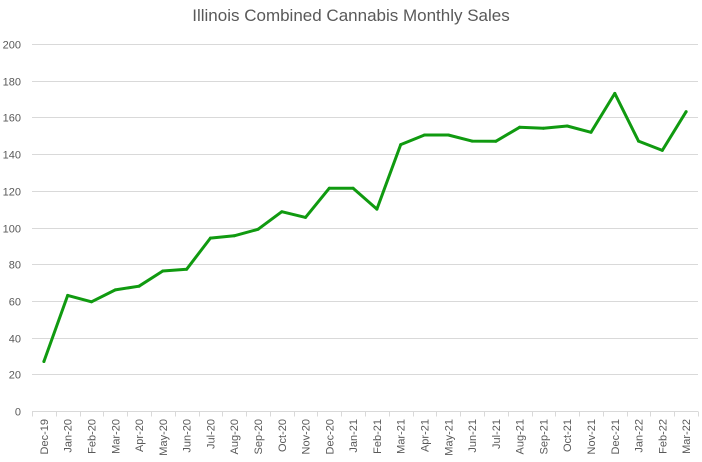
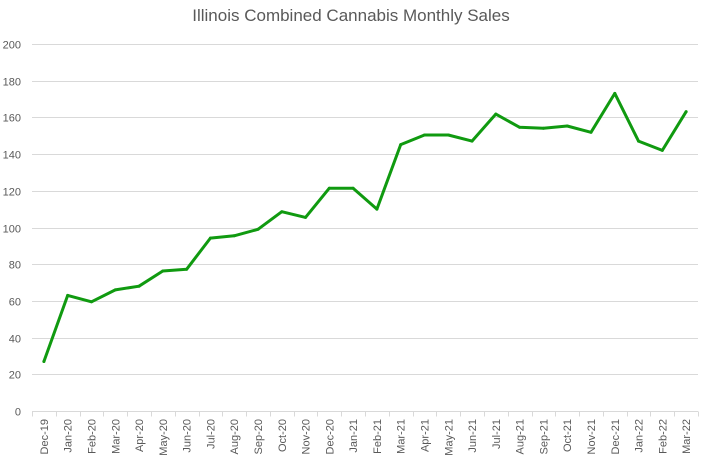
Jul-21: 147 -> 162
